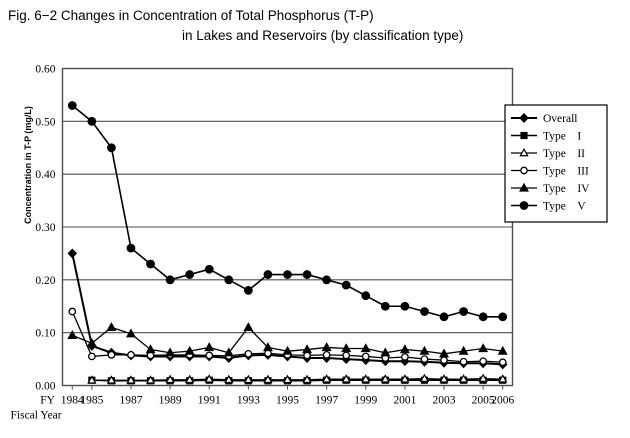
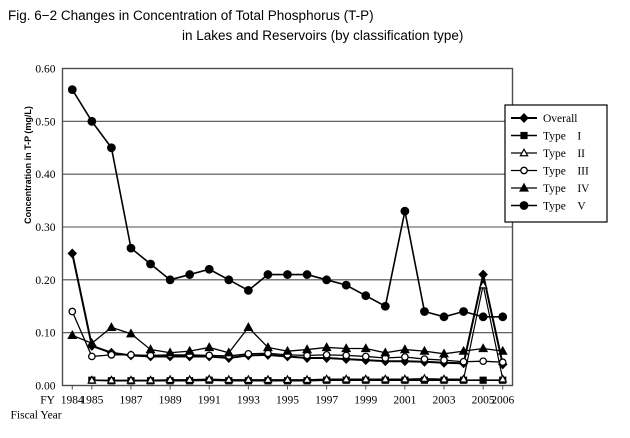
Type V/1984: 0.53 -> 0.56
Type V/2001: 0.15 -> 0.33
Overall/2005: 0.04 -> 0.21
Type II/2005: 0.01 -> 0.19
